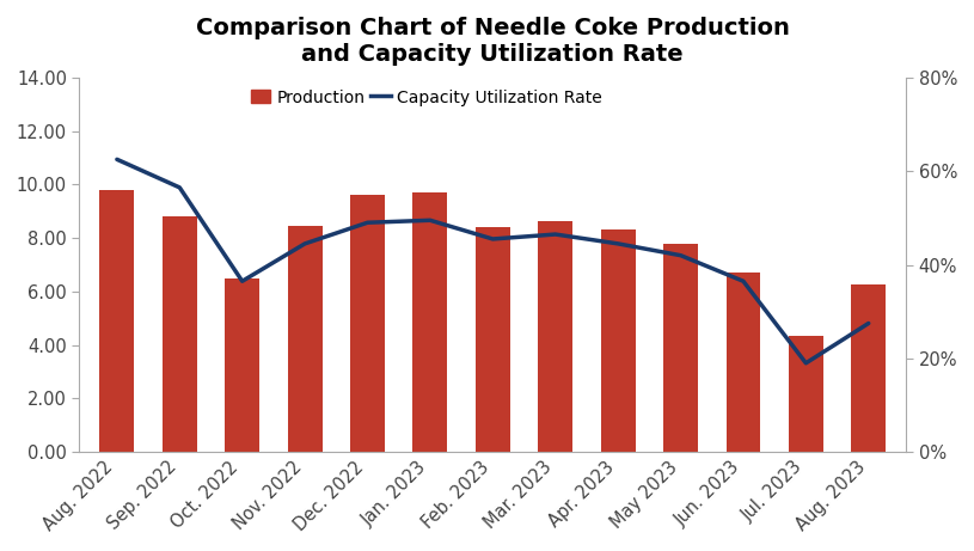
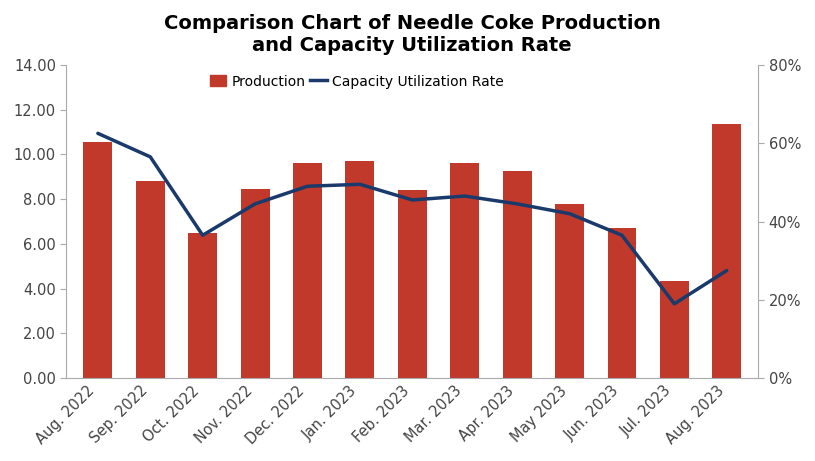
Production/Aug. 2022: 9.80 -> 10.55
Production/Mar. 2023: 8.65 -> 9.60
Production/Apr. 2023: 8.30 -> 9.25
Production/Aug. 2023: 6.25 -> 11.35
